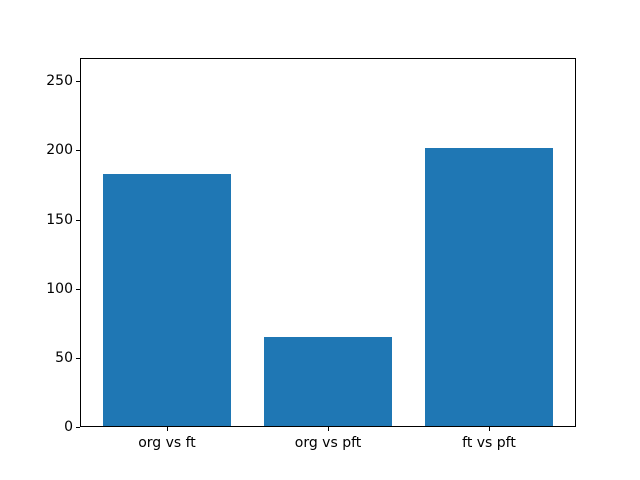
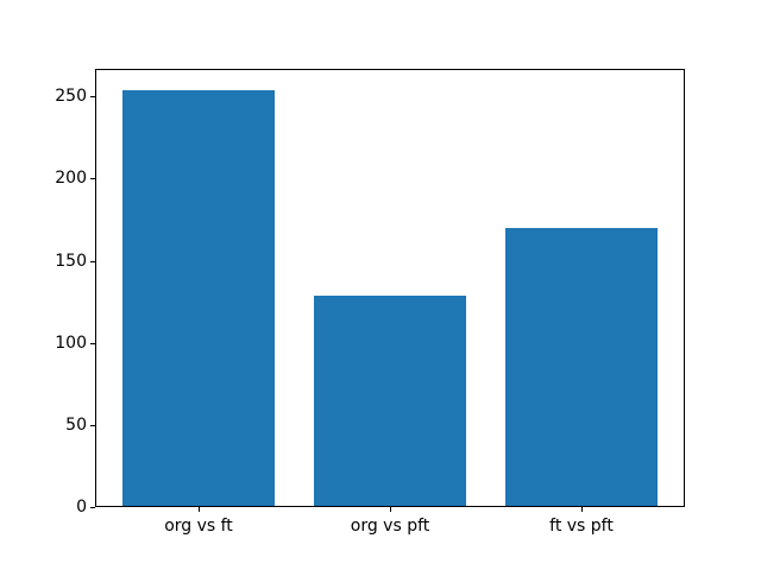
org vs ft: 183 -> 254
org vs pft: 65 -> 129
ft vs pft: 202 -> 170
